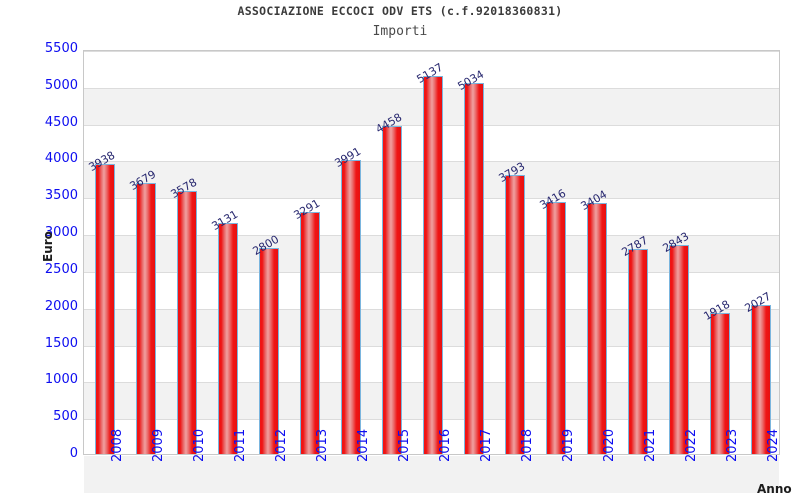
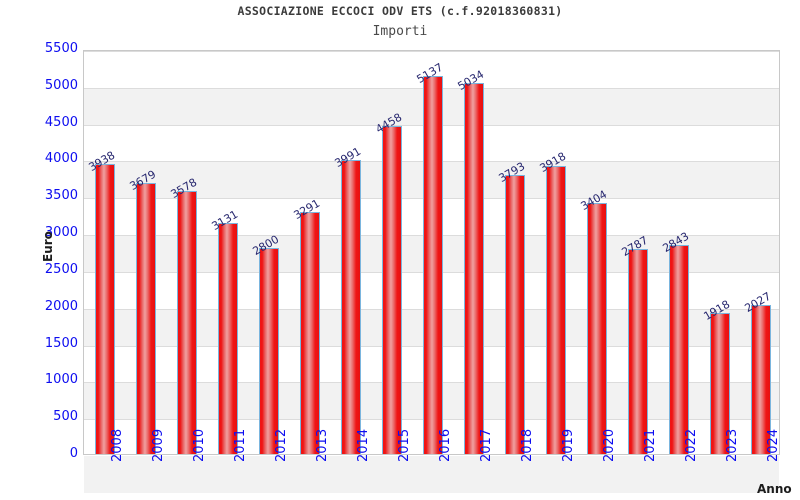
2019: 3416 -> 3918
